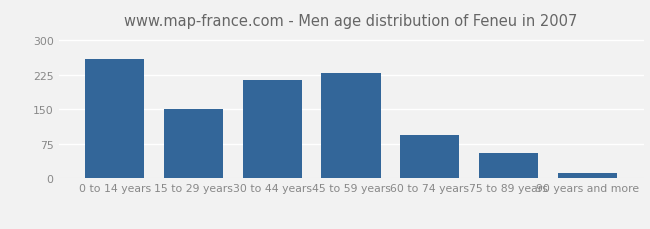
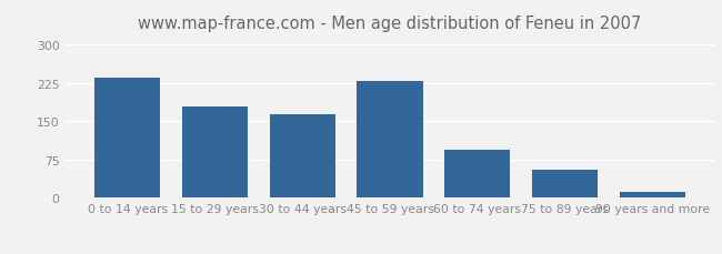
0 to 14 years: 260 -> 235
15 to 29 years: 150 -> 180
30 to 44 years: 215 -> 165
